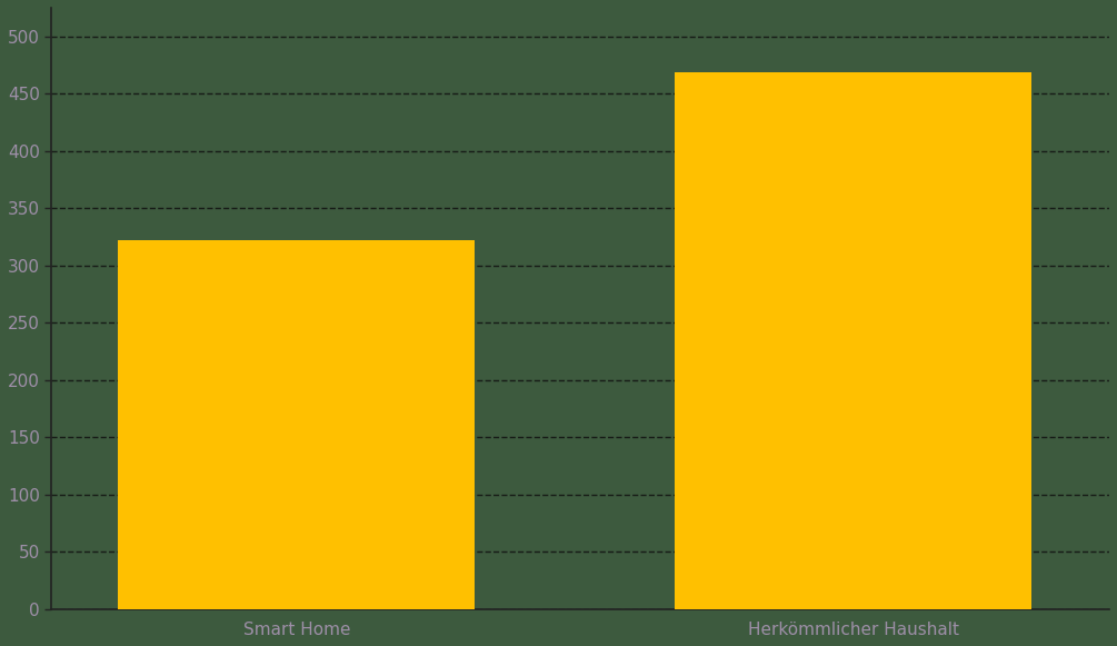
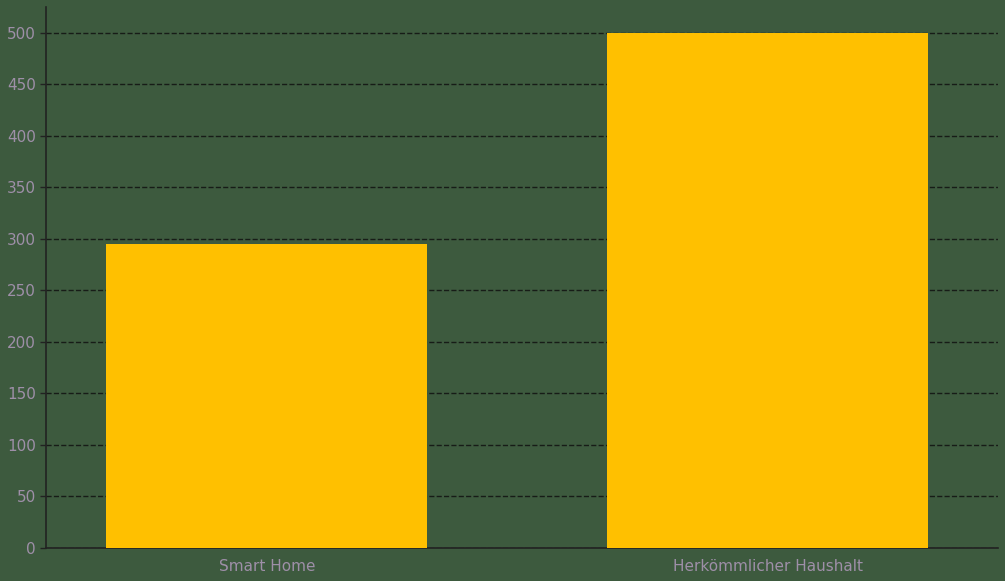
Smart Home: 322 -> 295
Herkömmlicher Haushalt: 469 -> 500
